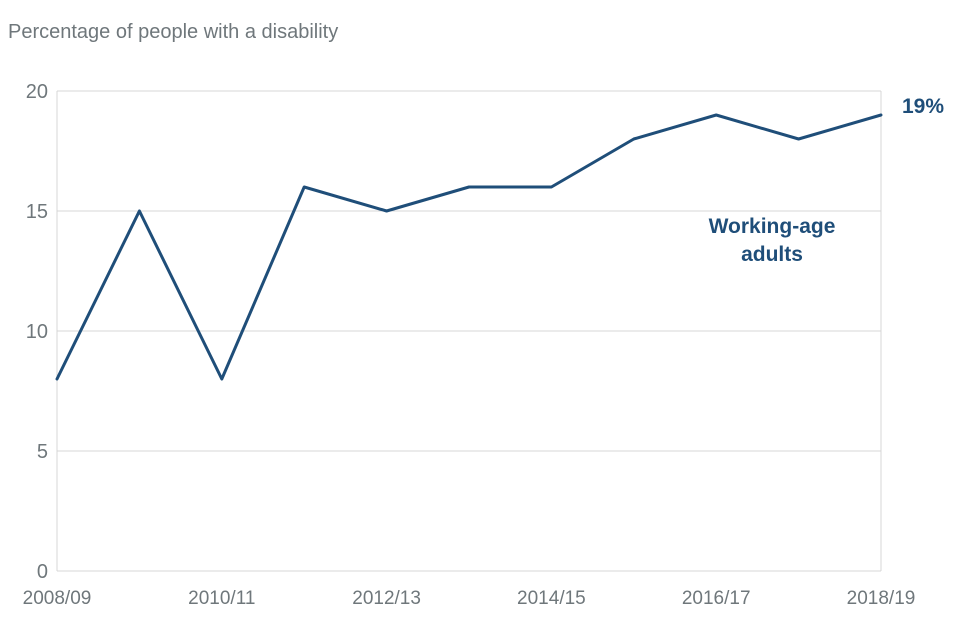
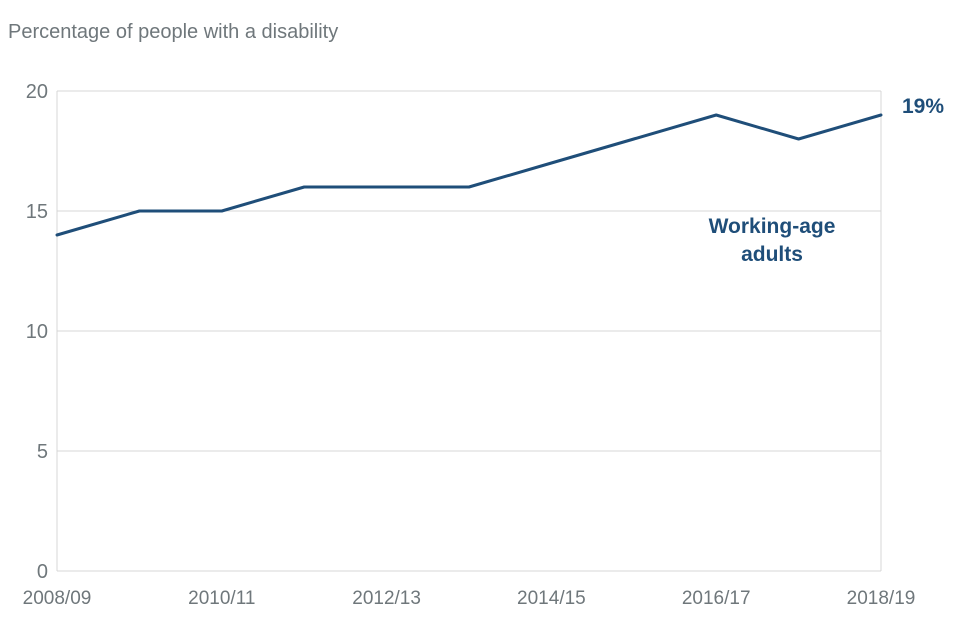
2008/09: 8 -> 14
2010/11: 8 -> 15
2012/13: 15 -> 16
2014/15: 16 -> 17
